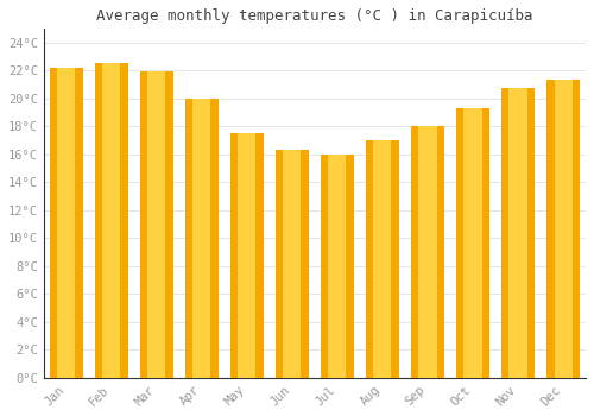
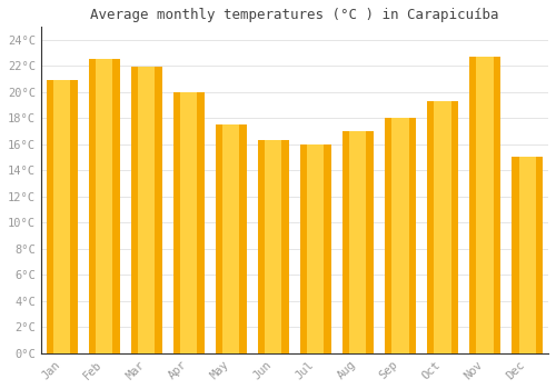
Jan: 22.2°C -> 20.9°C
Nov: 20.7°C -> 22.7°C
Dec: 21.3°C -> 15.0°C
